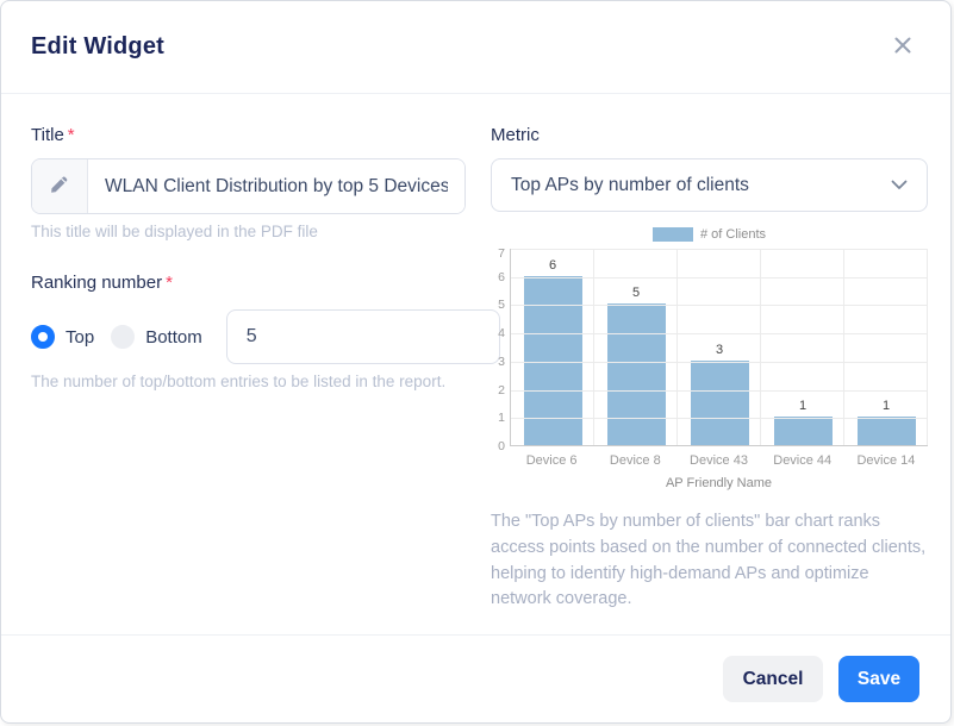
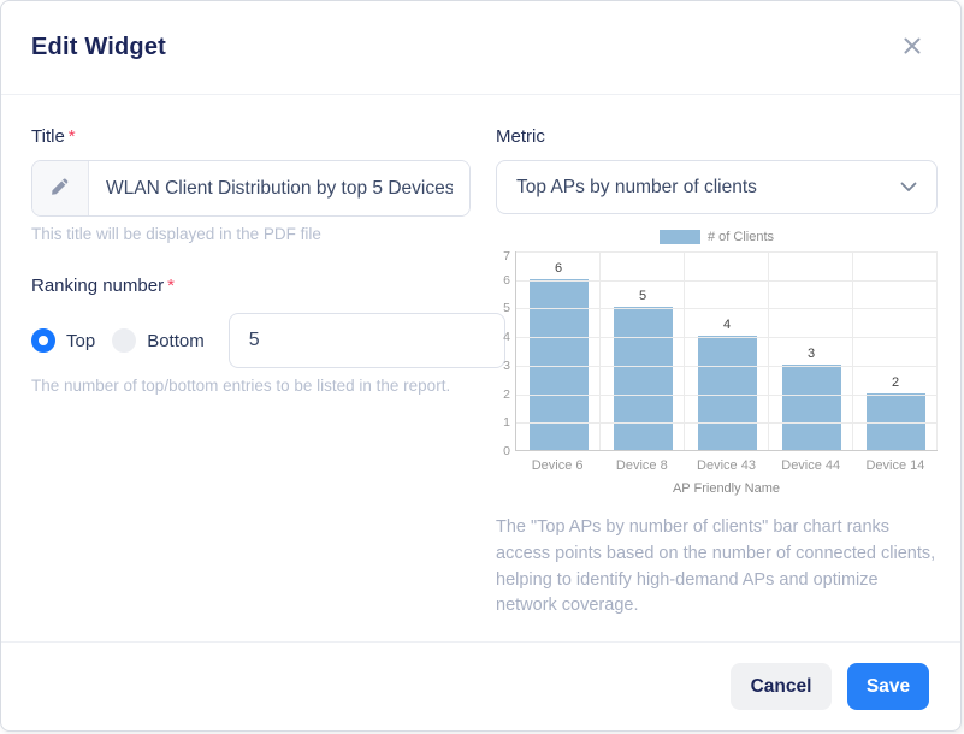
Device 43: 3 -> 4
Device 44: 1 -> 3
Device 14: 1 -> 2
